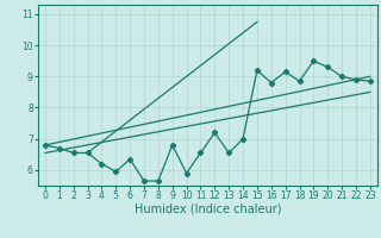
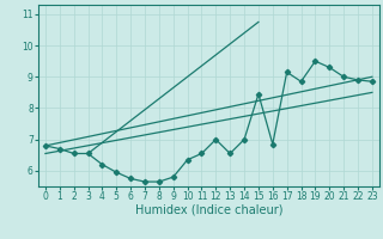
6: 6.35 -> 5.75
9: 6.80 -> 5.80
10: 5.90 -> 6.35
12: 7.20 -> 7.00
15: 9.20 -> 8.45
16: 8.80 -> 6.85
